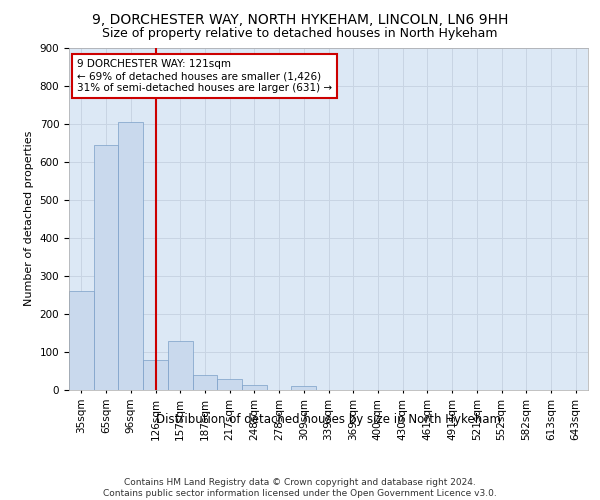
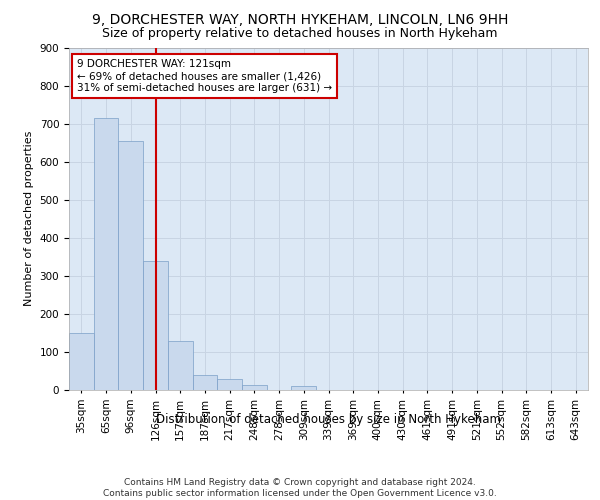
35sqm: 260 -> 150
65sqm: 645 -> 715
96sqm: 705 -> 655
126sqm: 80 -> 340
